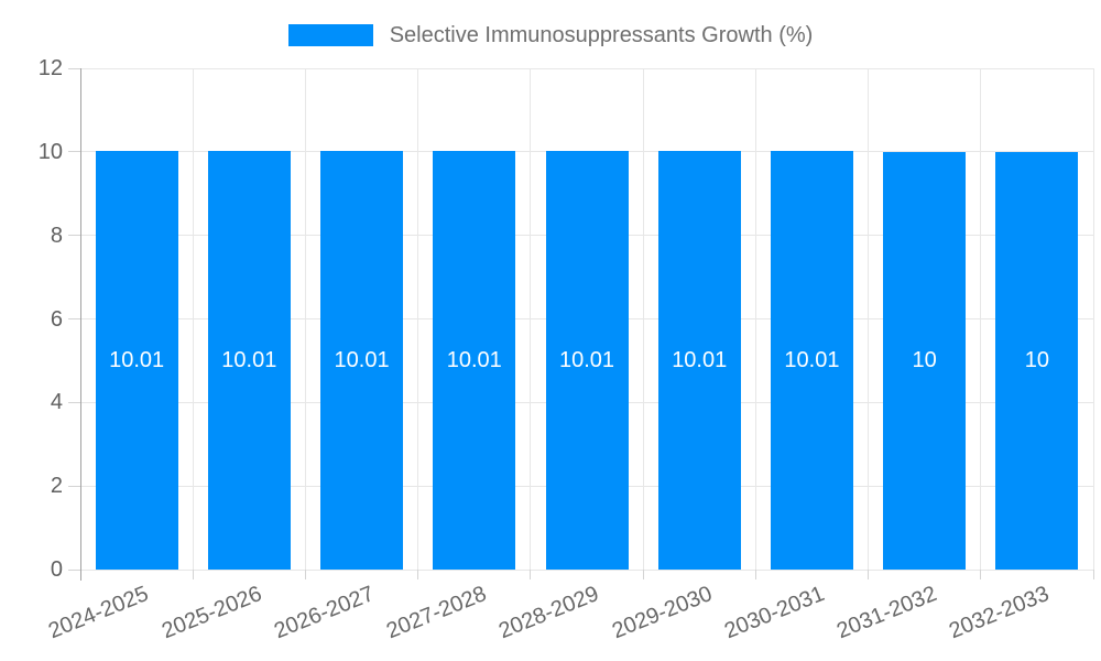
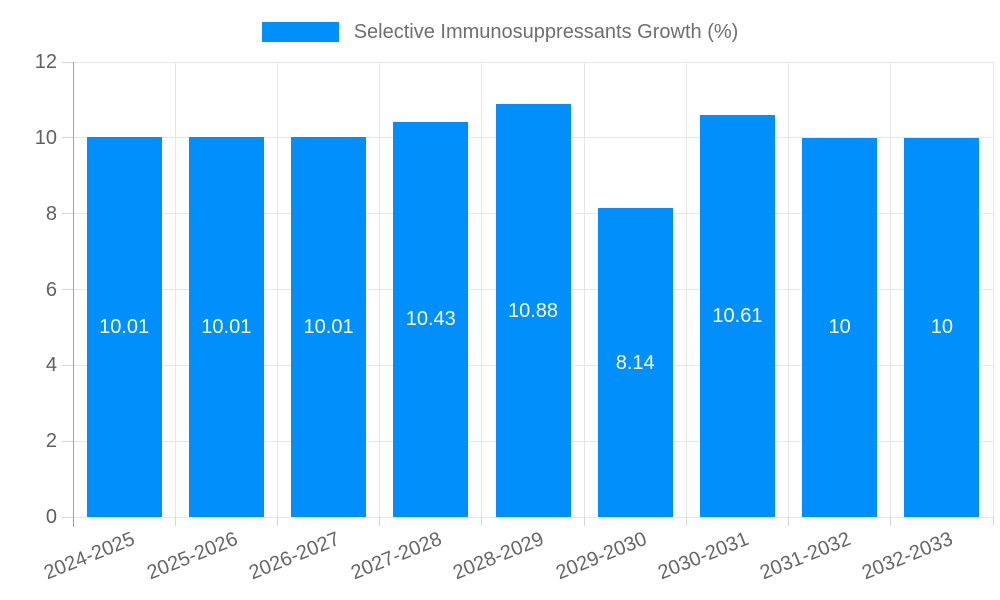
2027-2028: 10.01 -> 10.43
2028-2029: 10.01 -> 10.88
2029-2030: 10.01 -> 8.14
2030-2031: 10.01 -> 10.61
